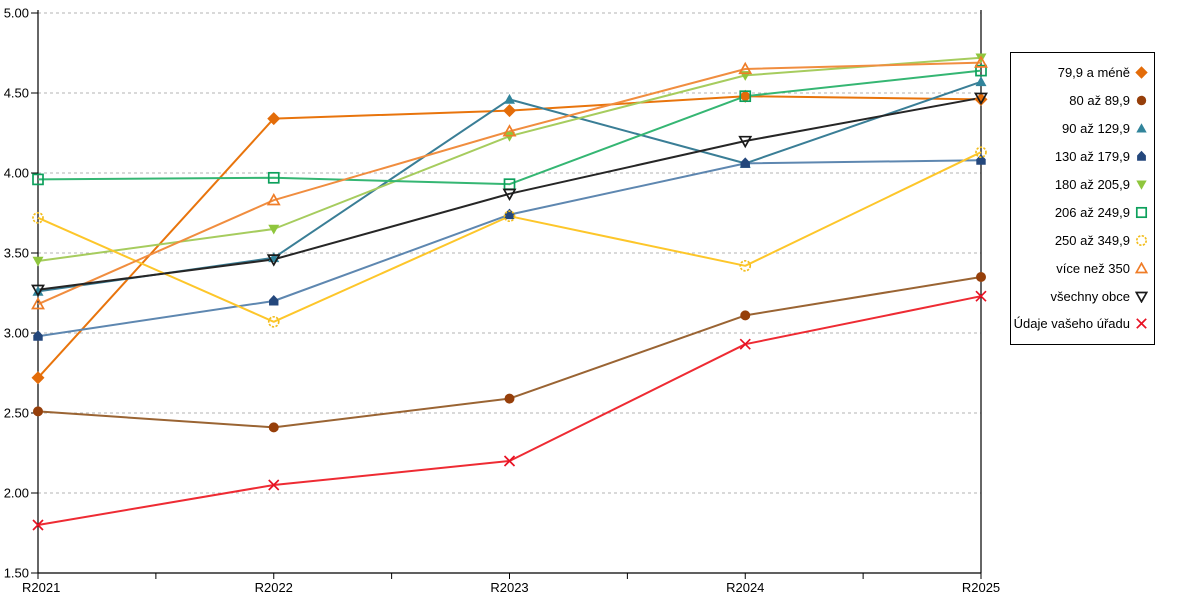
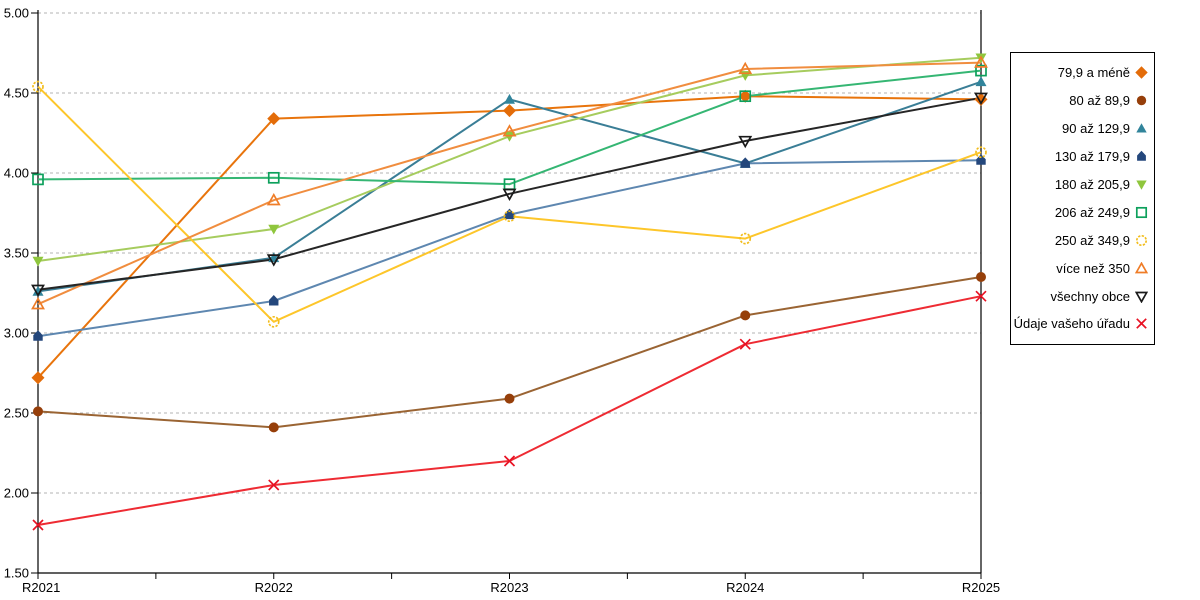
250 až 349,9/R2021: 3.72 -> 4.54
250 až 349,9/R2024: 3.42 -> 3.59
